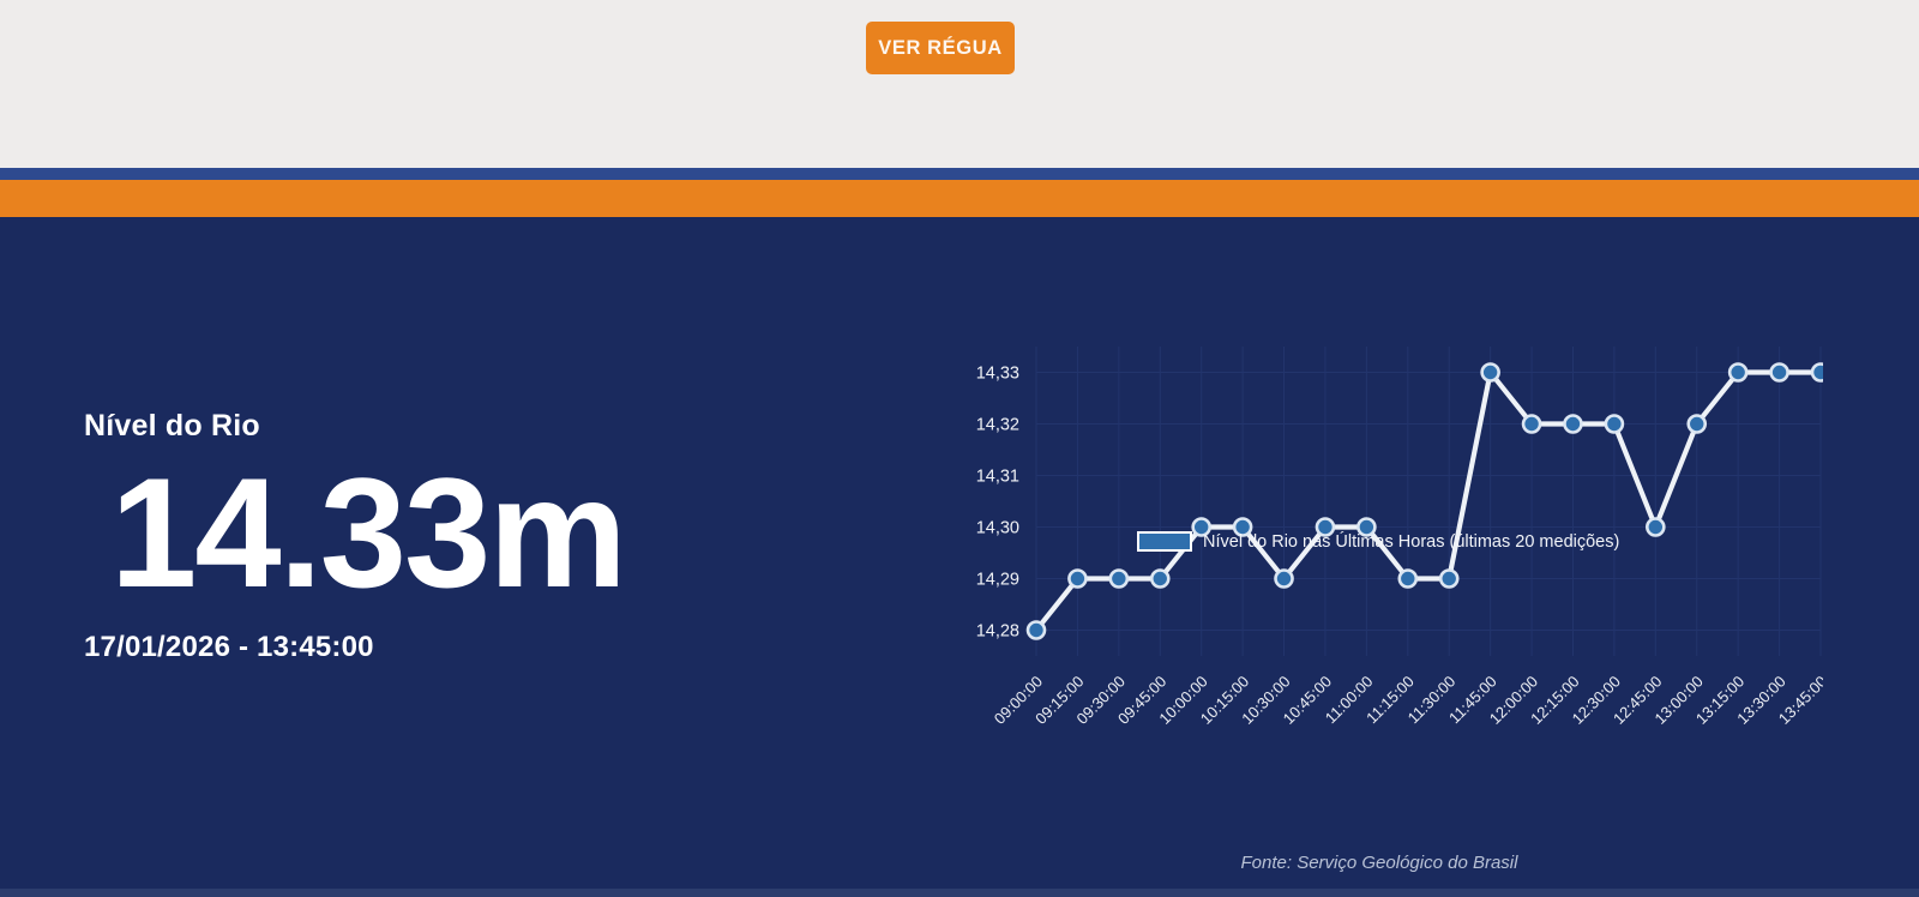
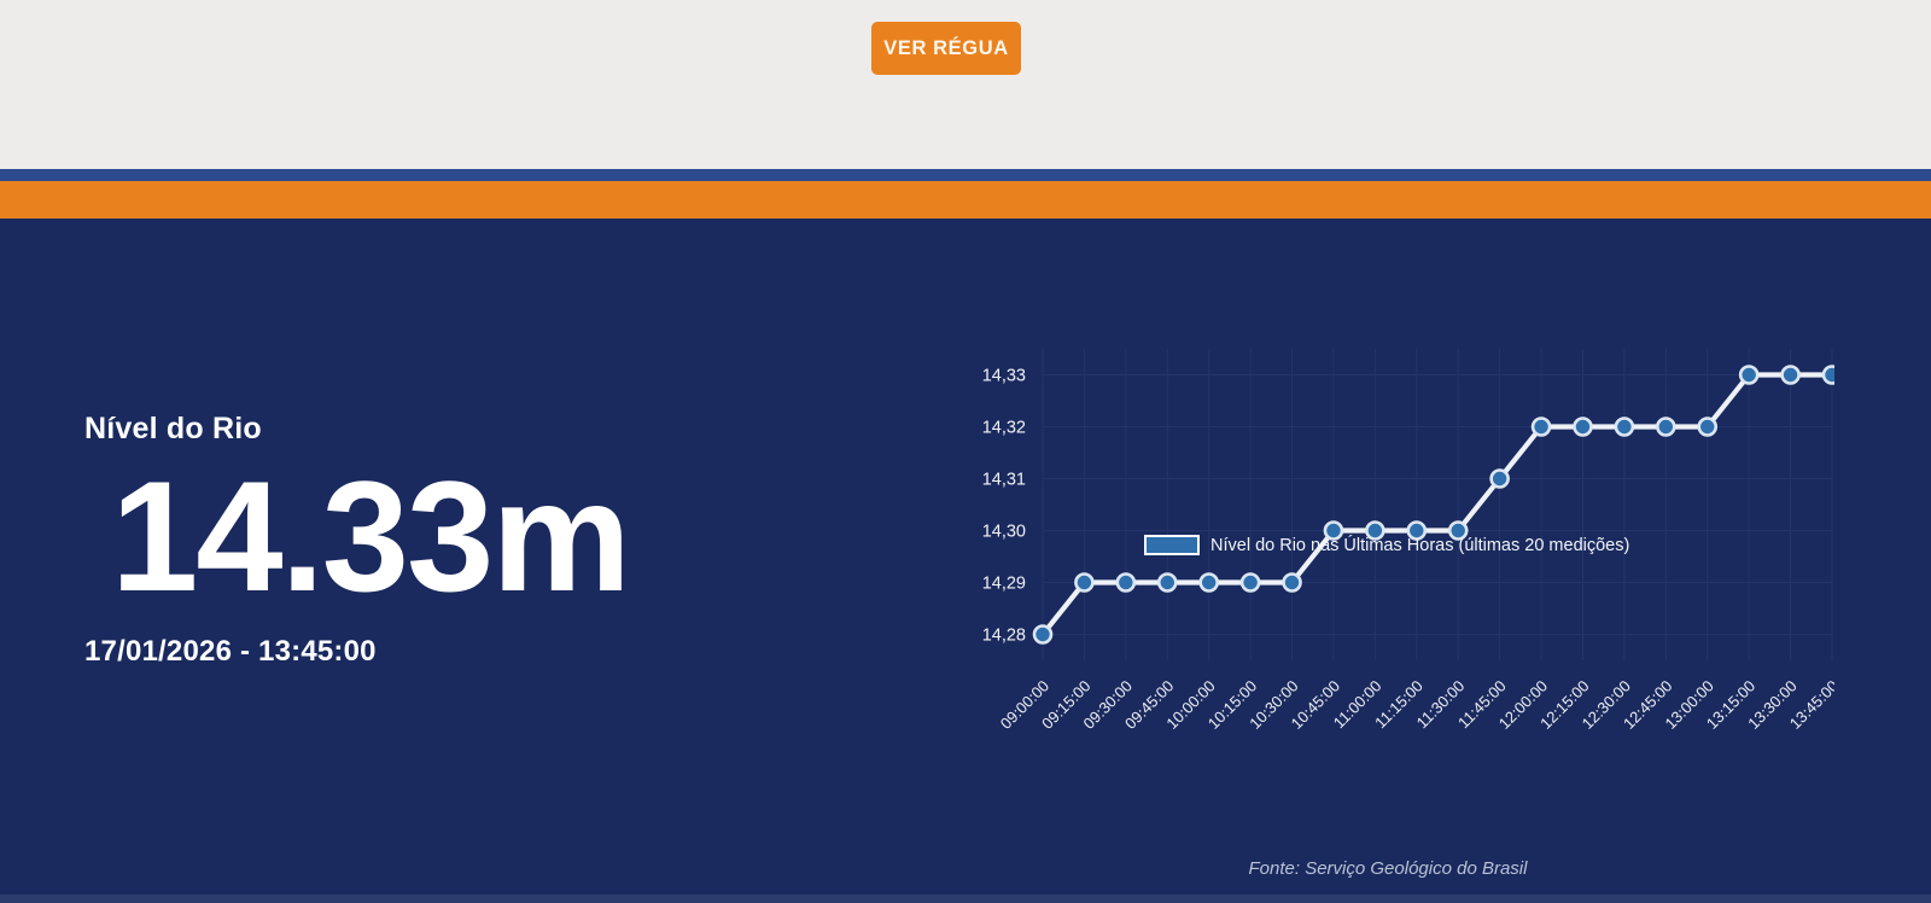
10:00:00: 14,30 -> 14,29
10:15:00: 14,30 -> 14,29
11:15:00: 14,29 -> 14,30
11:30:00: 14,29 -> 14,30
11:45:00: 14,33 -> 14,31
12:45:00: 14,30 -> 14,32
